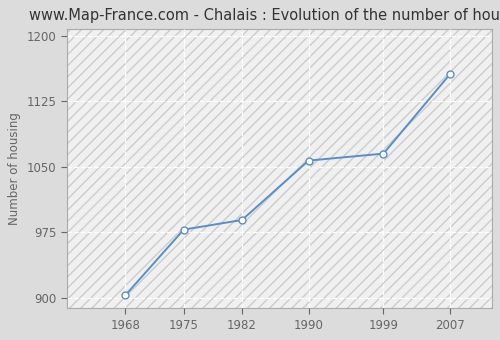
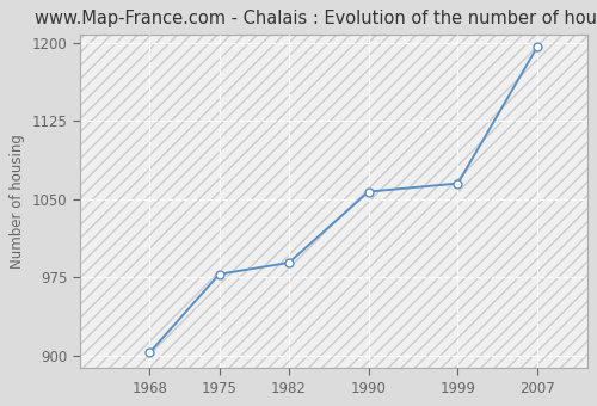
2007: 1156 -> 1196
